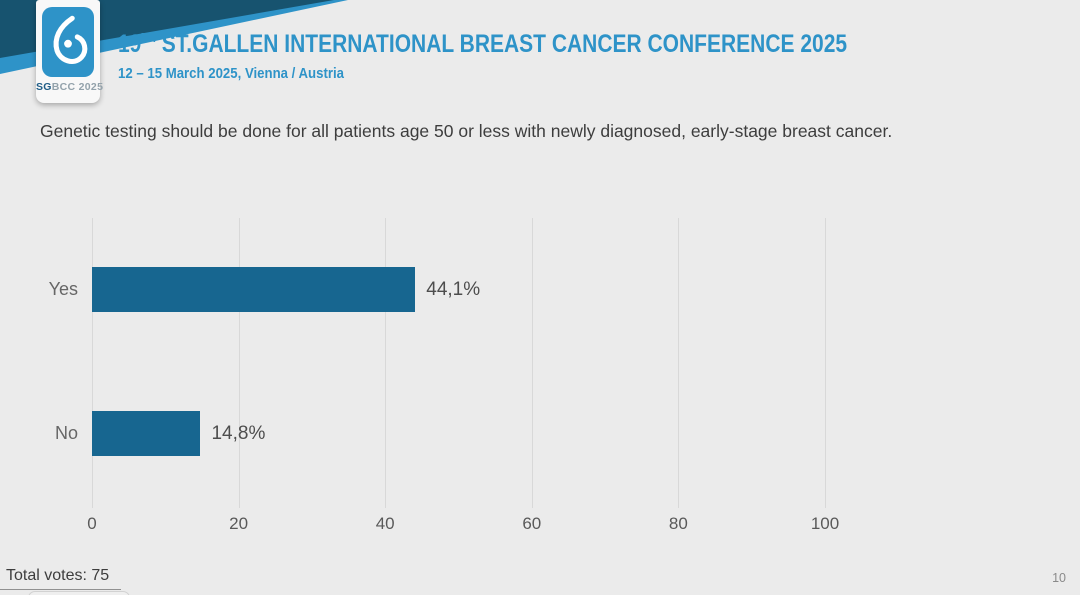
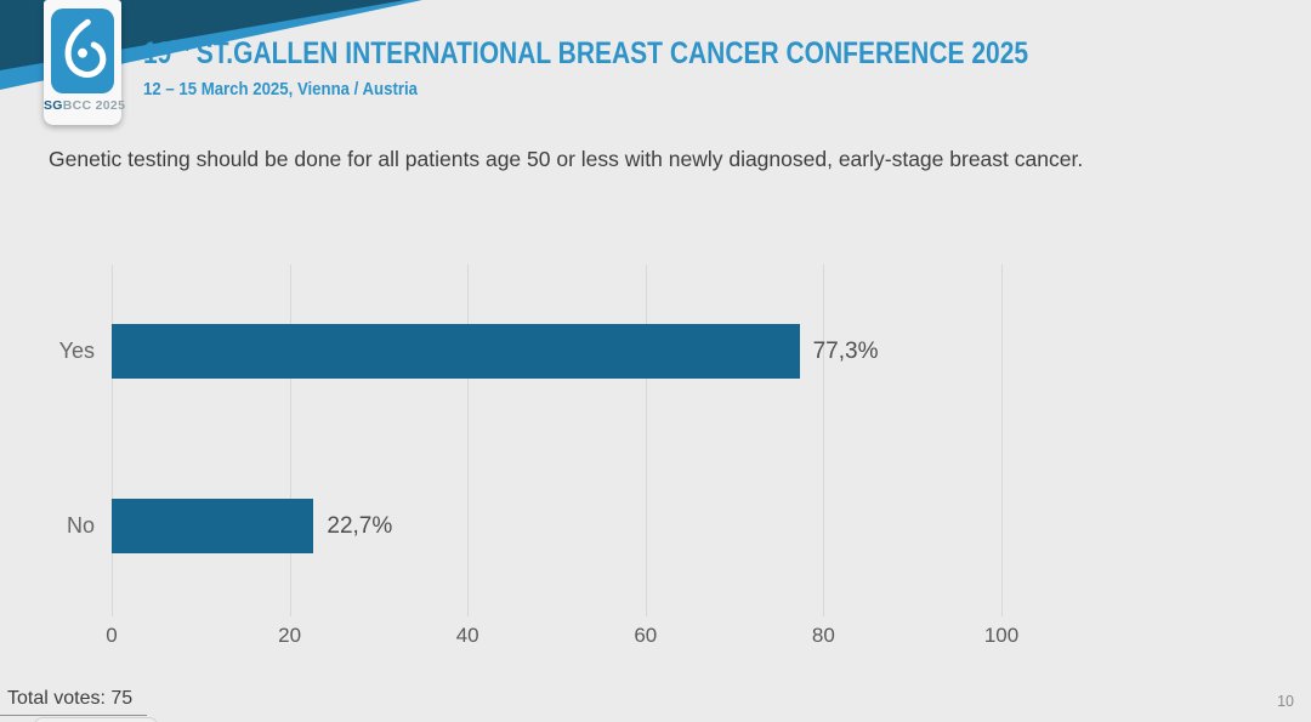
Yes: 44,1% -> 77,3%
No: 14,8% -> 22,7%
